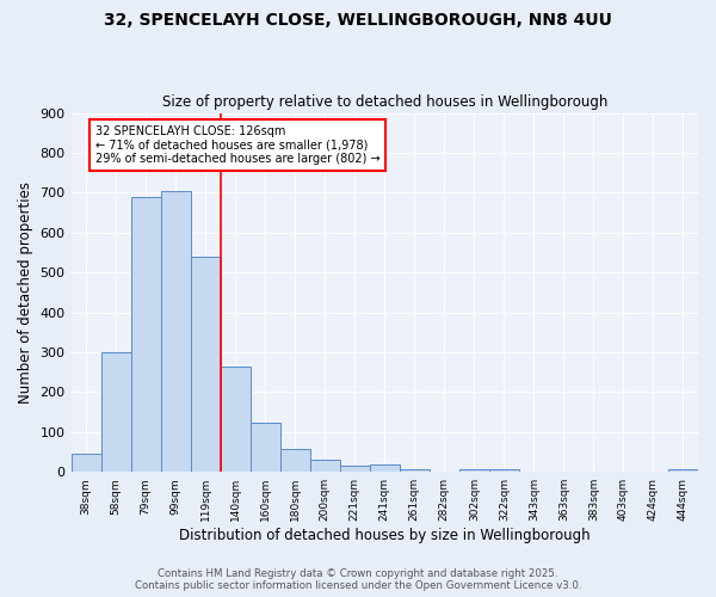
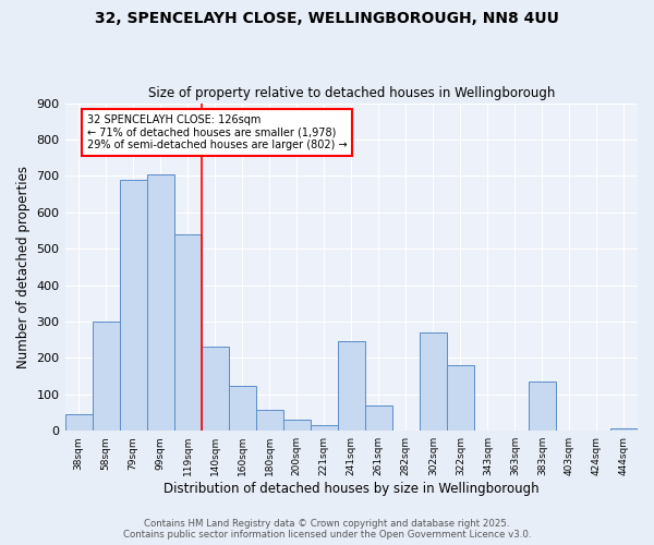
140sqm: 265 -> 230
241sqm: 20 -> 245
261sqm: 8 -> 70
302sqm: 7 -> 270
322sqm: 7 -> 180
383sqm: 2 -> 135
